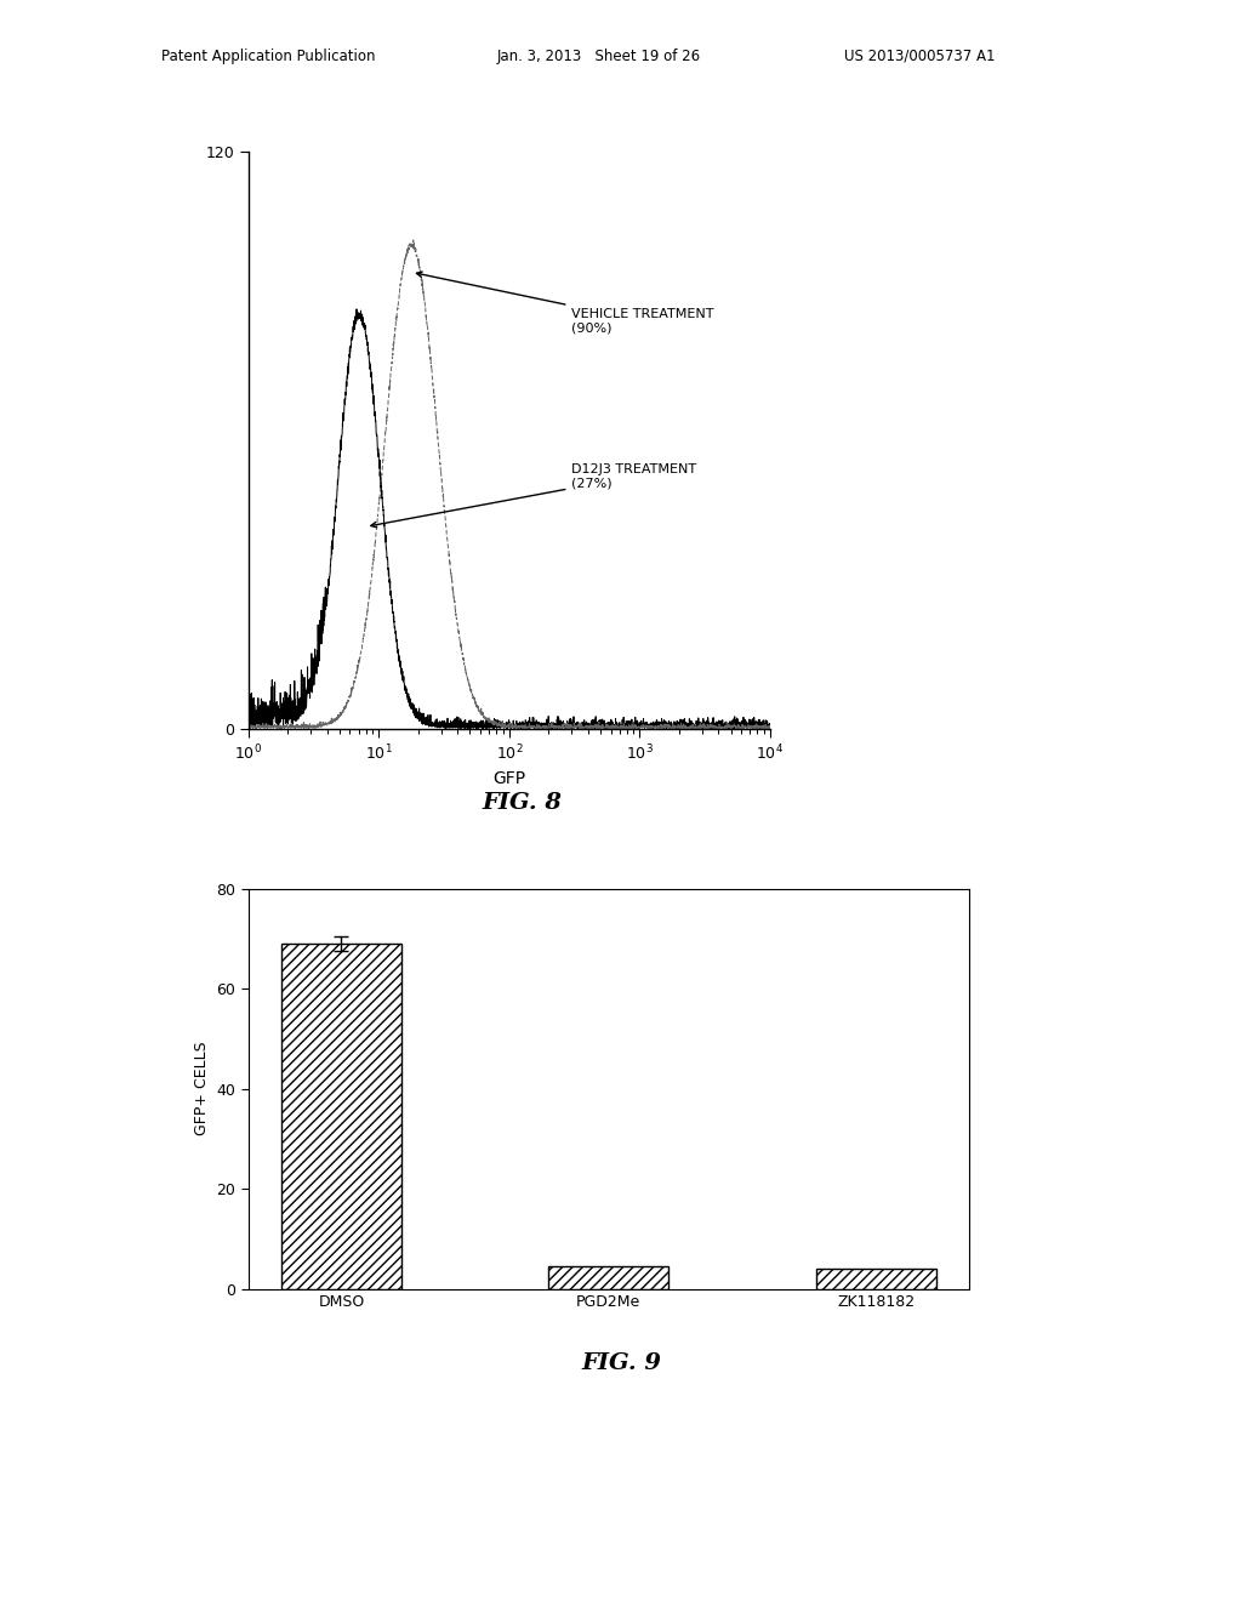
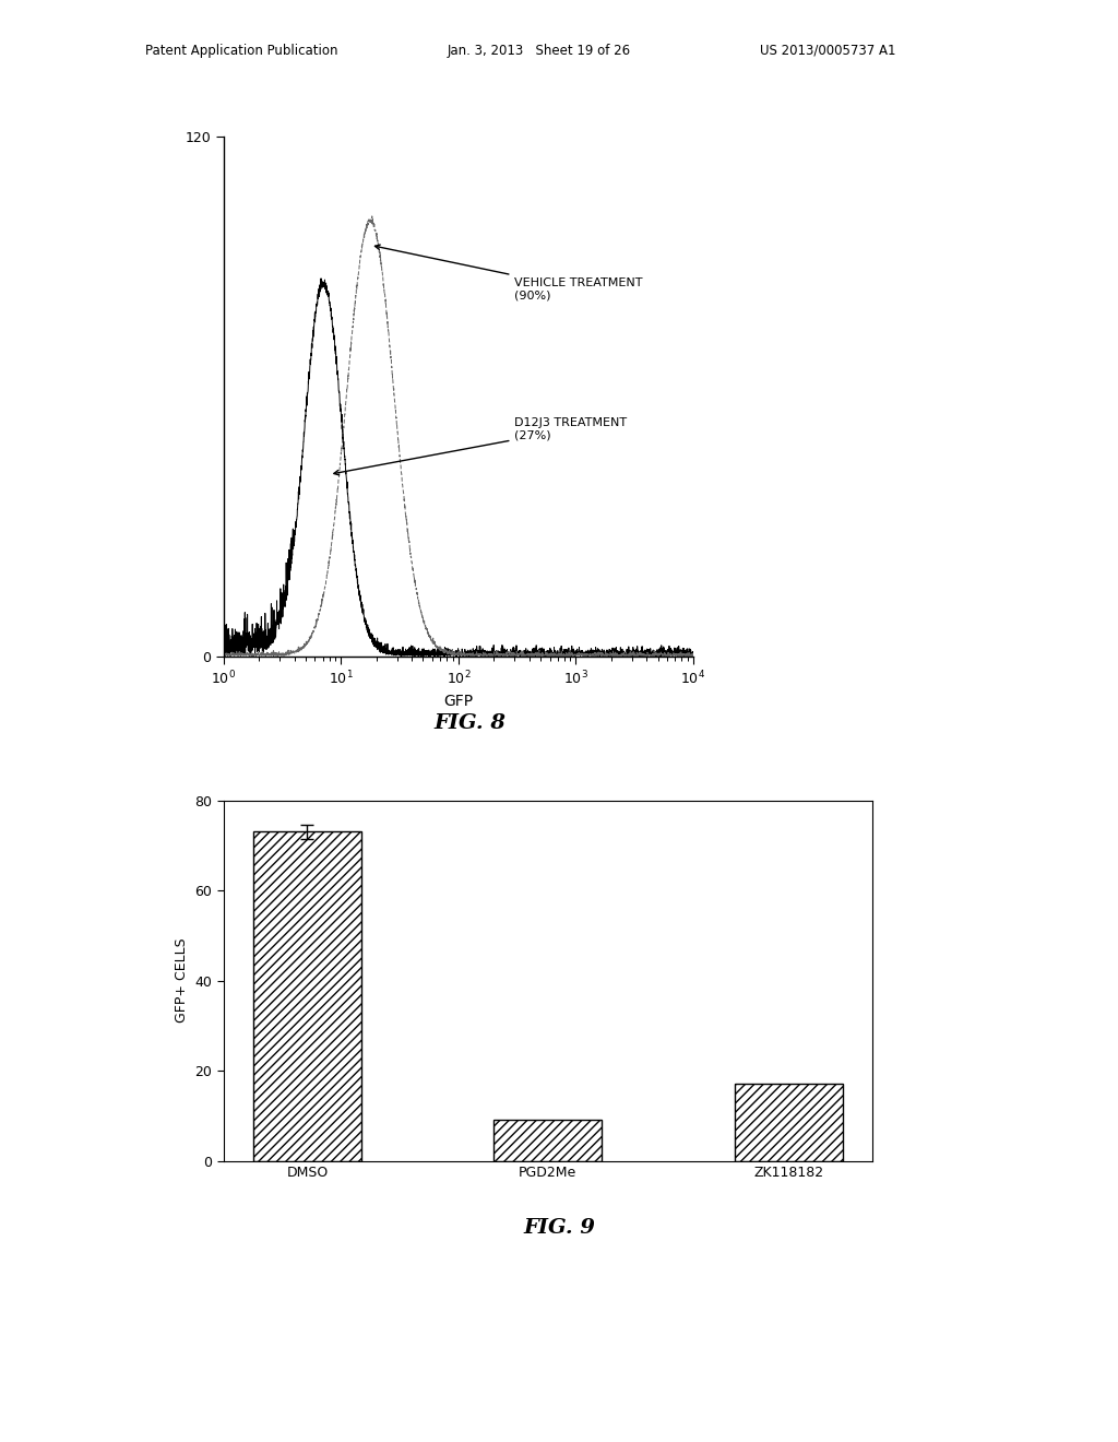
DMSO: 69.0 -> 73.0
PGD2Me: 4.5 -> 9.0
ZK118182: 4.0 -> 17.0
